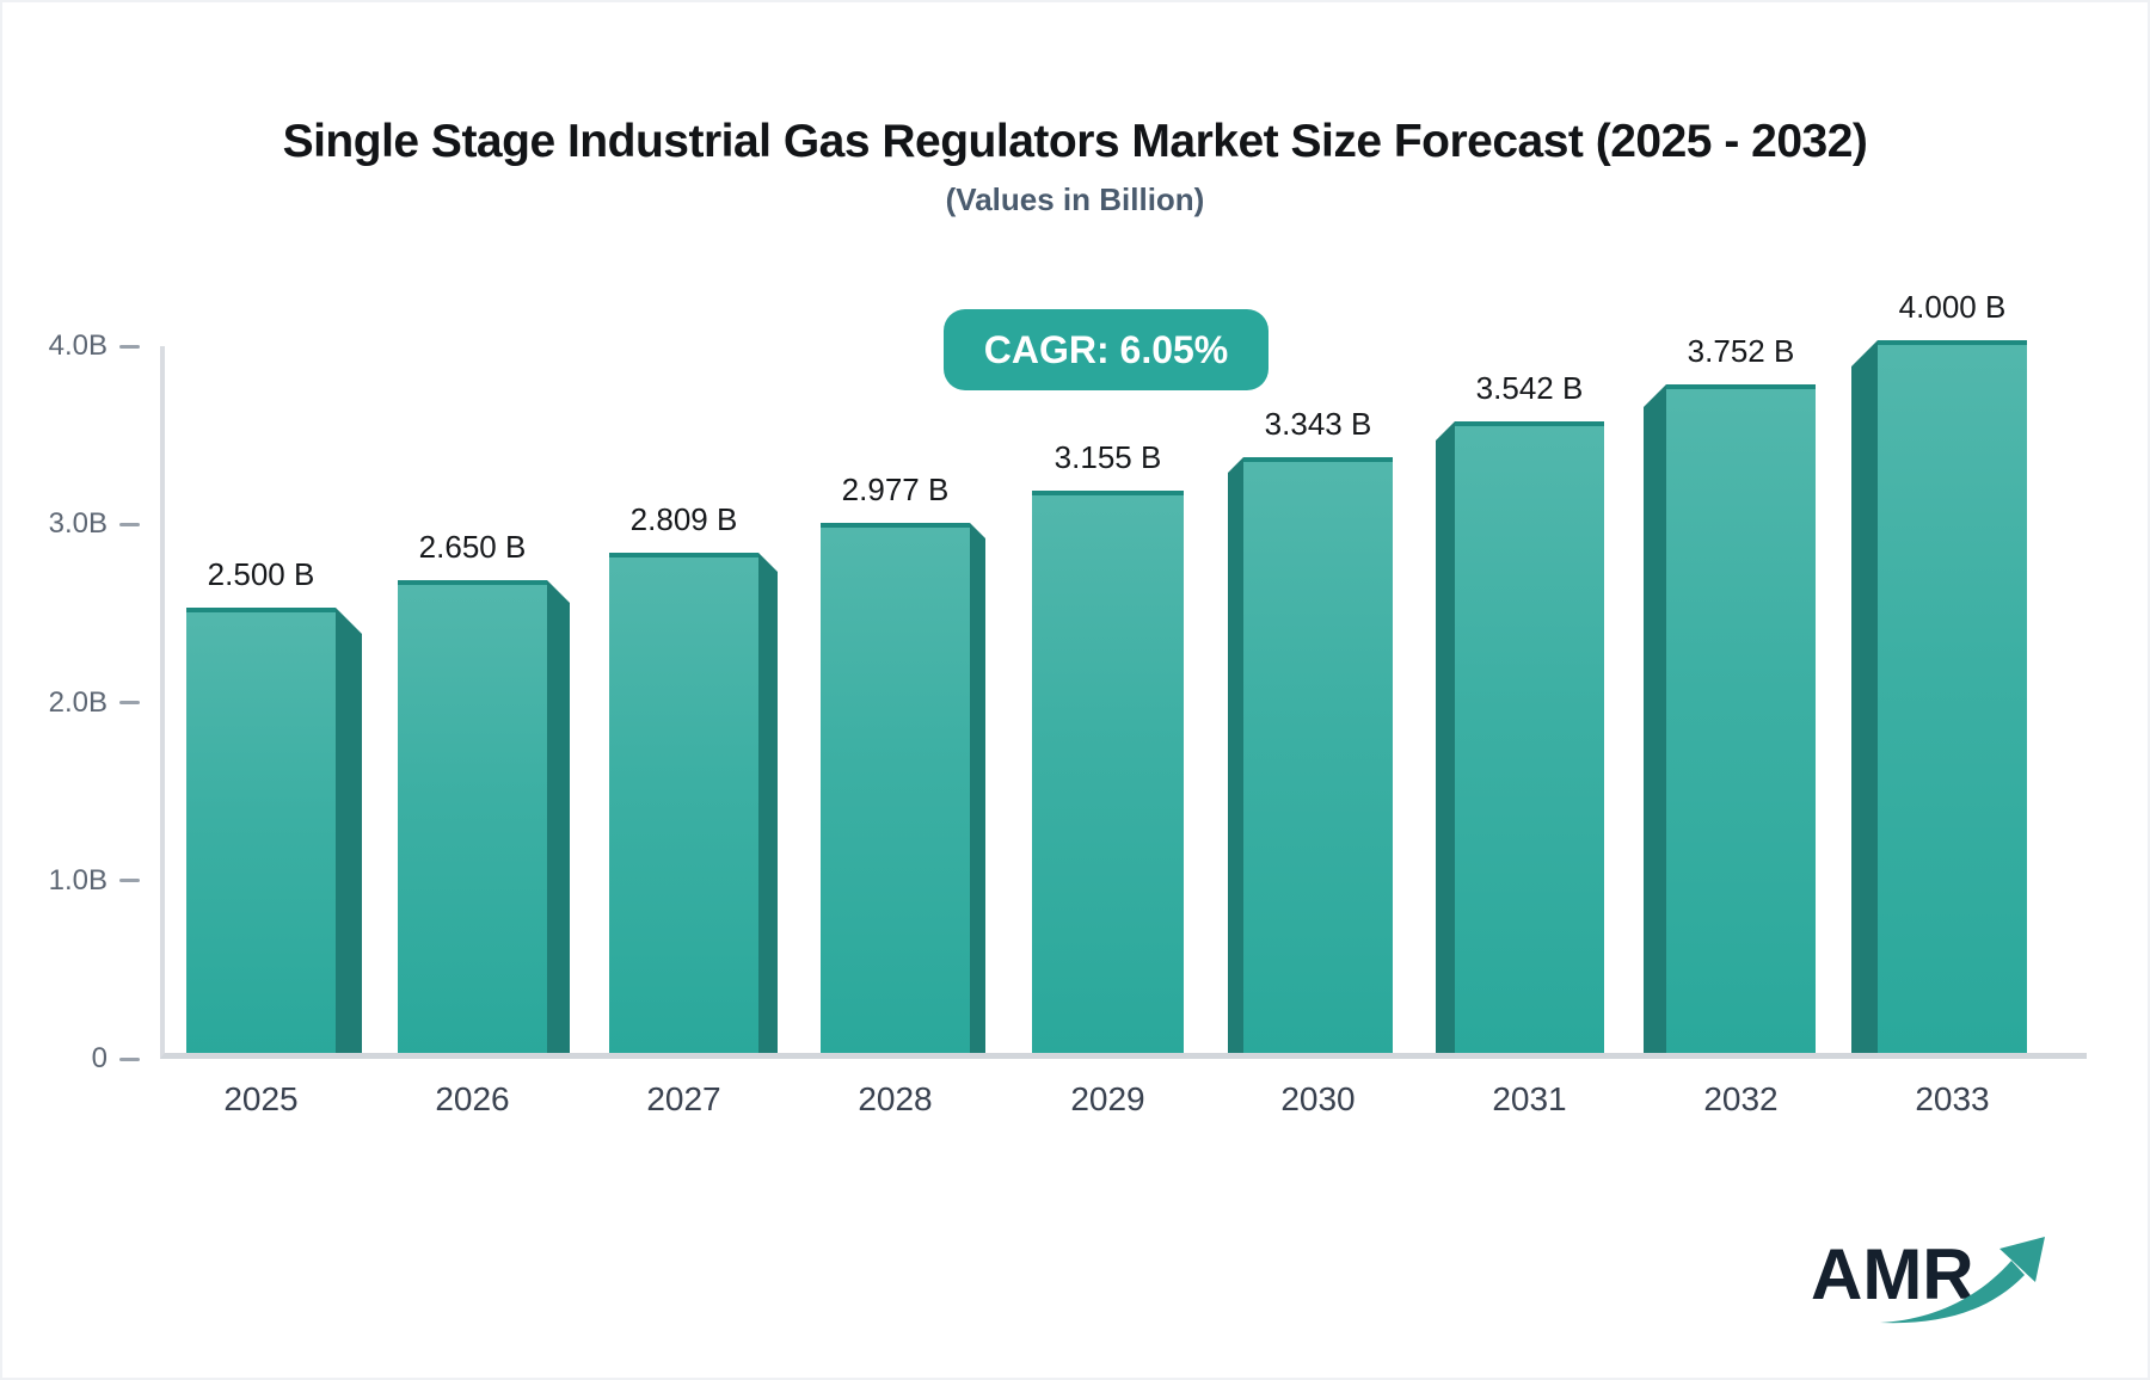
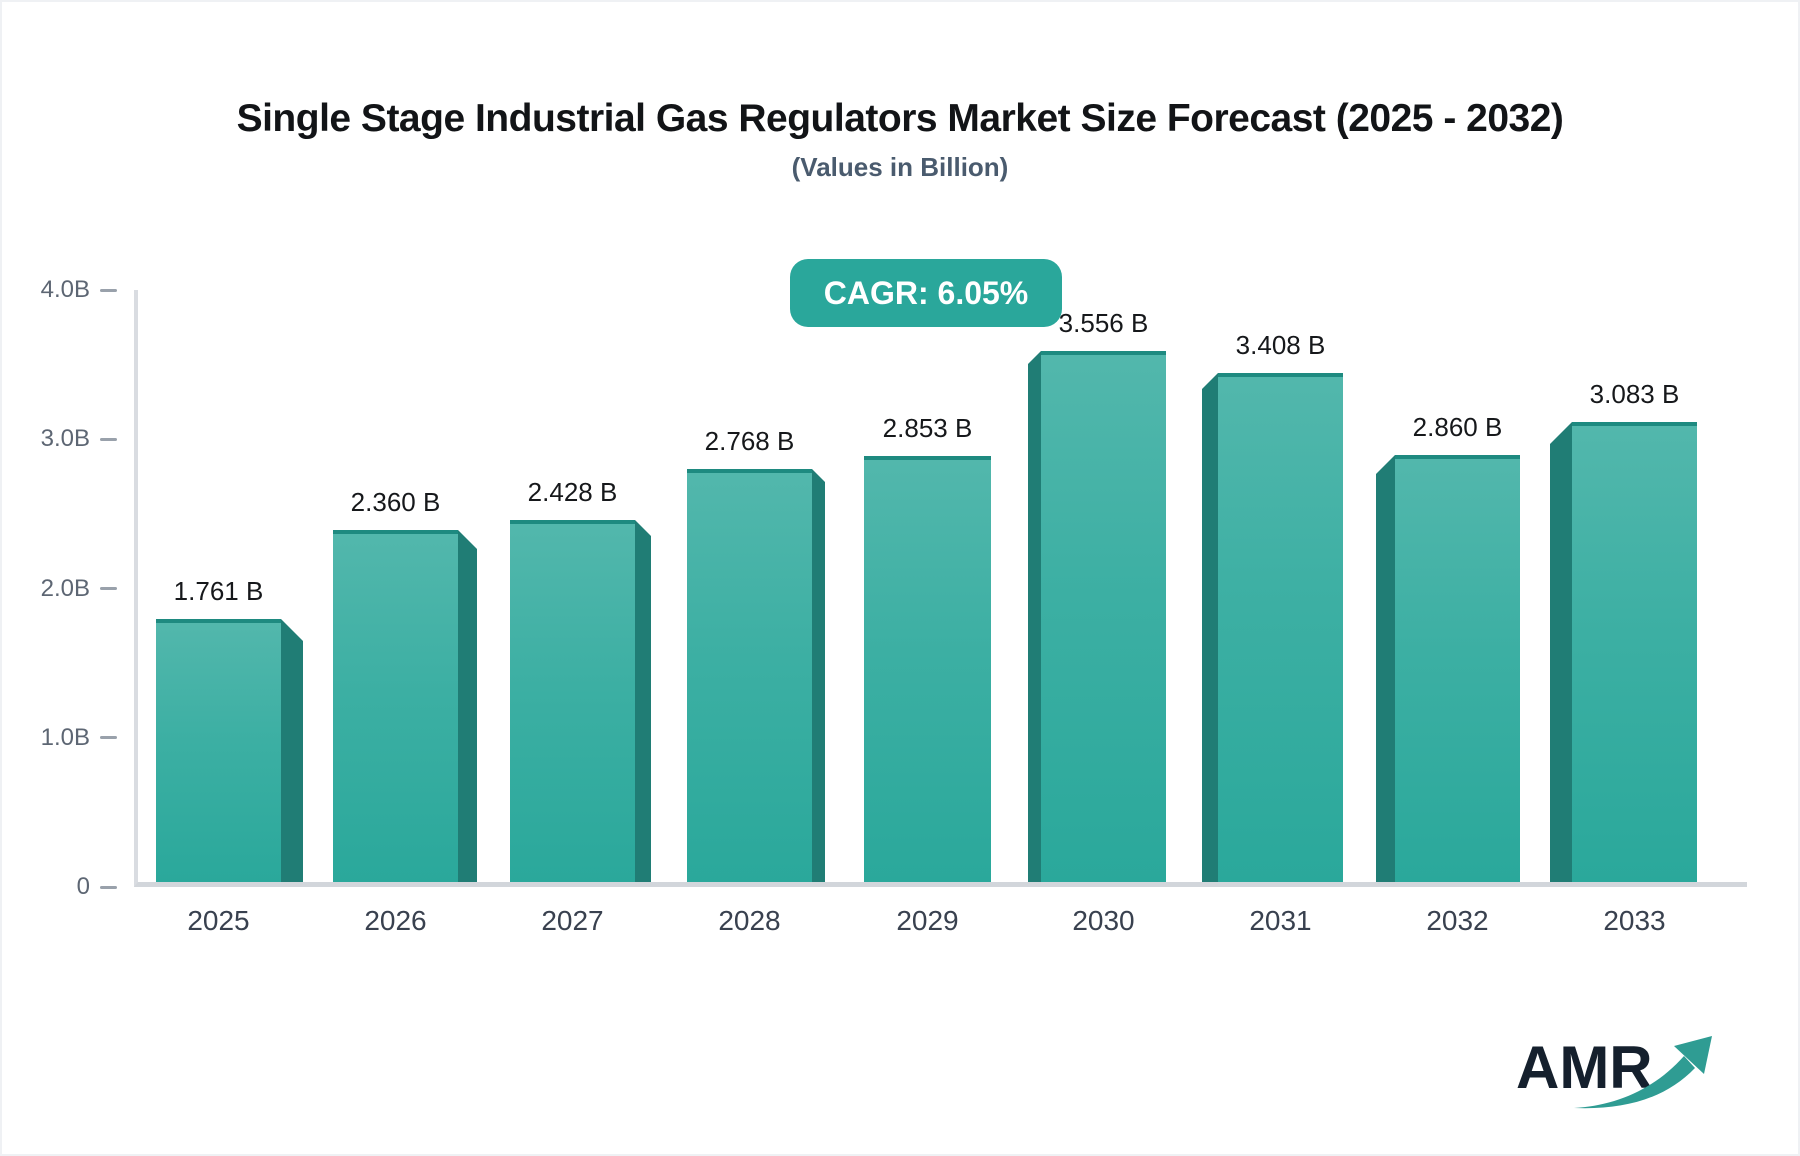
2025: 2.500 -> 1.761
2026: 2.650 -> 2.360
2027: 2.809 -> 2.428
2028: 2.977 -> 2.768
2029: 3.155 -> 2.853
2030: 3.343 -> 3.556
2031: 3.542 -> 3.408
2032: 3.752 -> 2.860
2033: 4.000 -> 3.083
